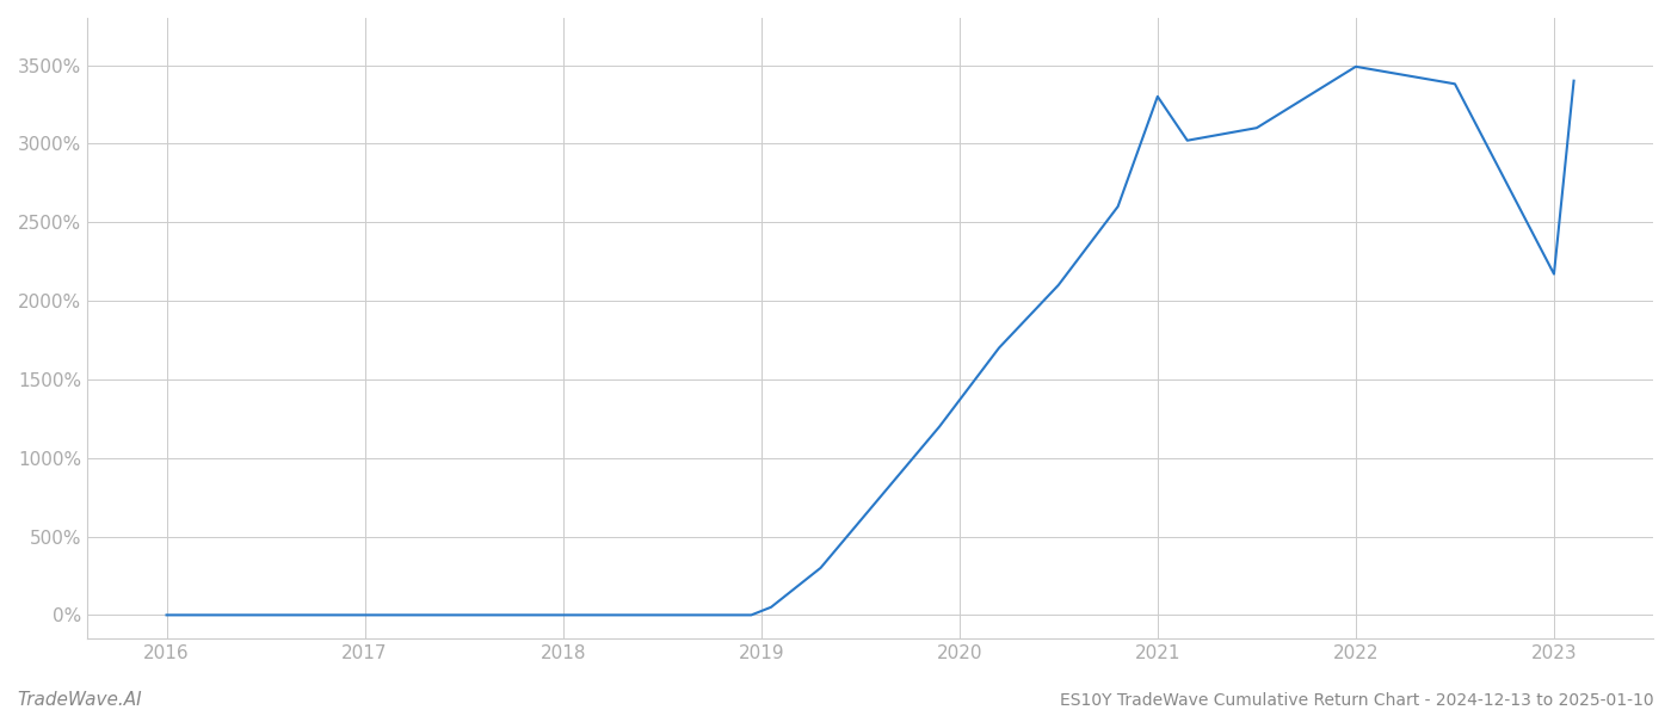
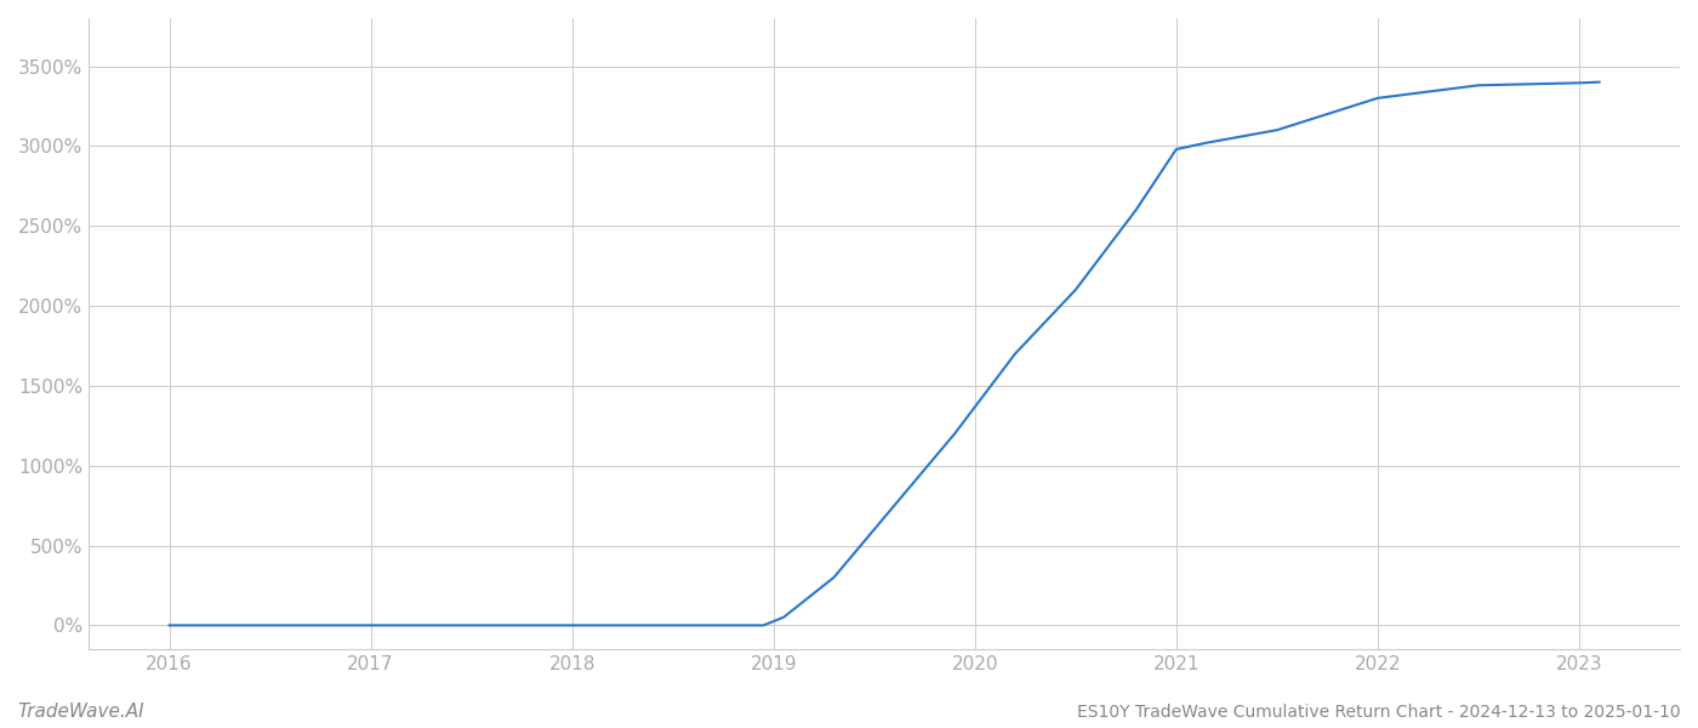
2021: 3300% -> 2980%
2022: 3490% -> 3300%
2023: 2170% -> 3400%
